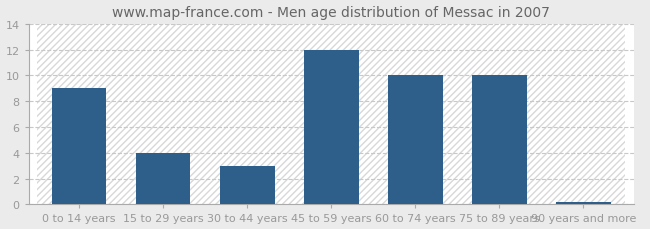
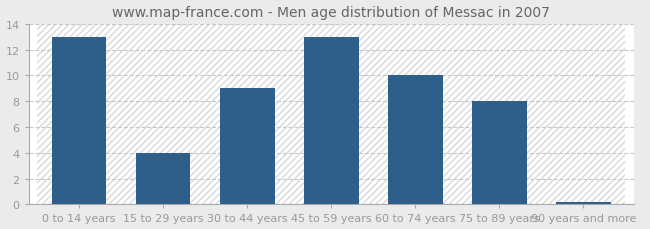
0 to 14 years: 9.0 -> 13.0
30 to 44 years: 3.0 -> 9.0
45 to 59 years: 12.0 -> 13.0
75 to 89 years: 10.0 -> 8.0
